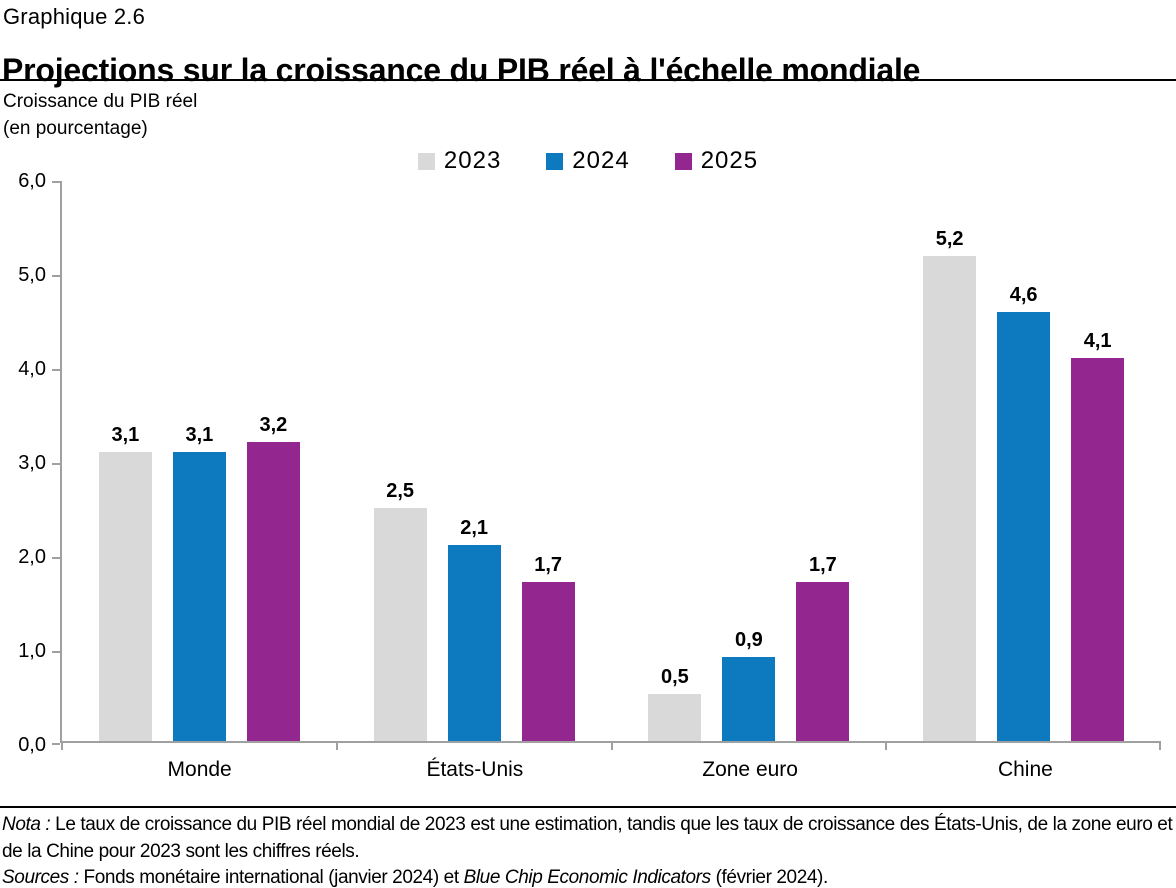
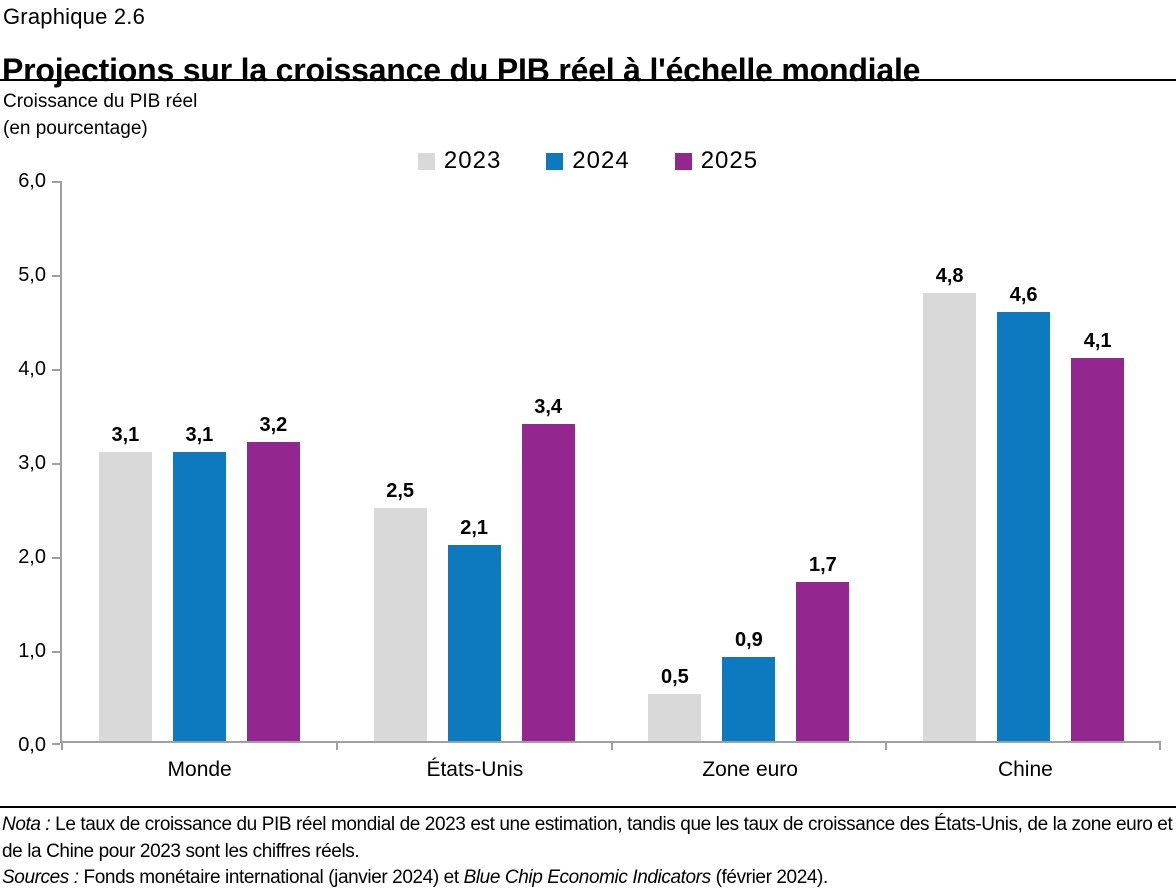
2025/États-Unis: 1,7 -> 3,4
2023/Chine: 5,2 -> 4,8
